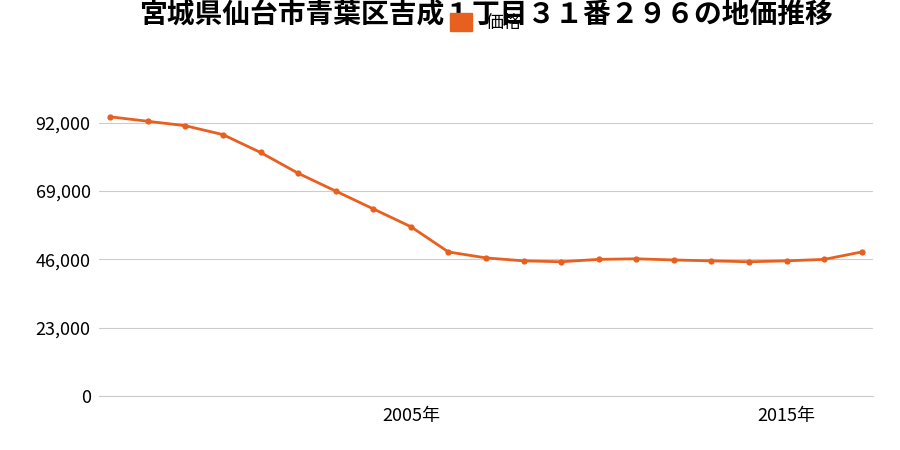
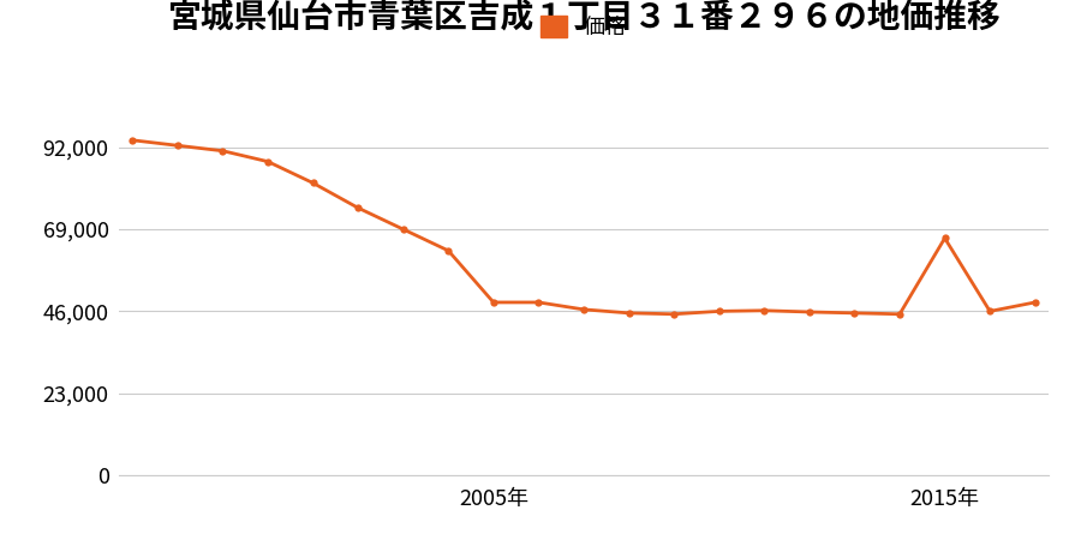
2005年: 57,000 -> 48,500
2015年: 45,500 -> 66,500
